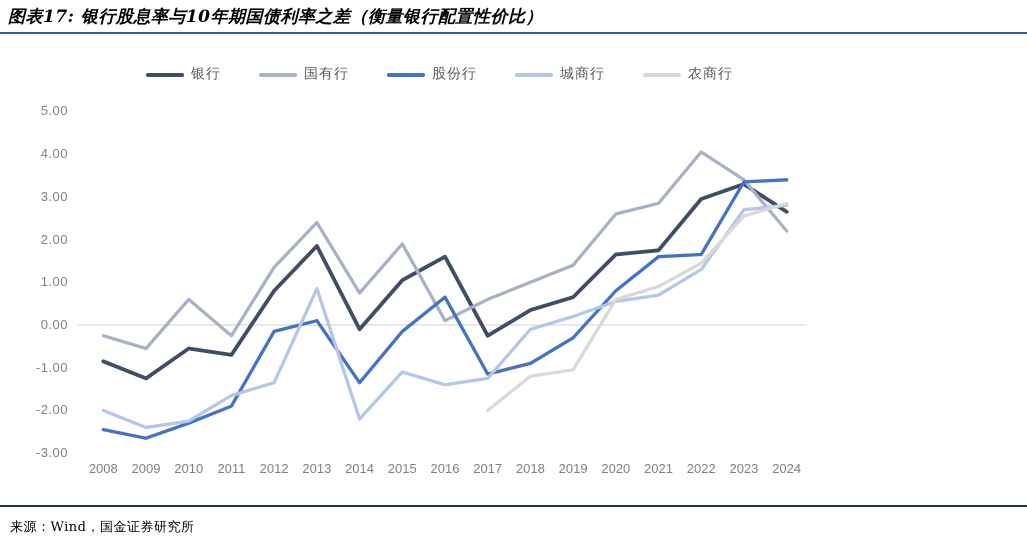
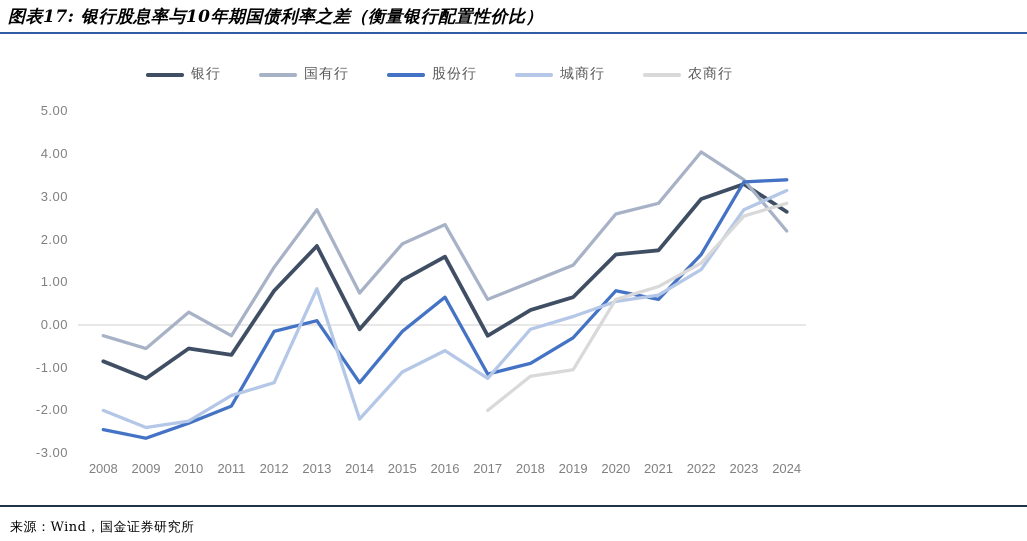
国有行/2010: 0.6 -> 0.3
国有行/2013: 2.4 -> 2.7
国有行/2016: 0.1 -> 2.4
城商行/2016: -1.4 -> -0.6
股份行/2021: 1.6 -> 0.6
城商行/2024: 2.8 -> 3.1
